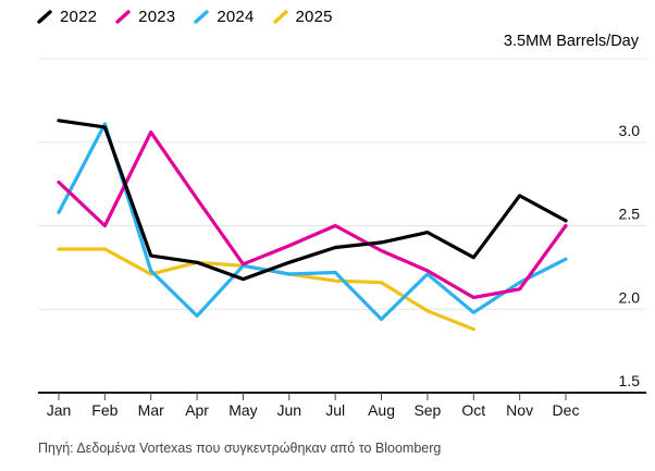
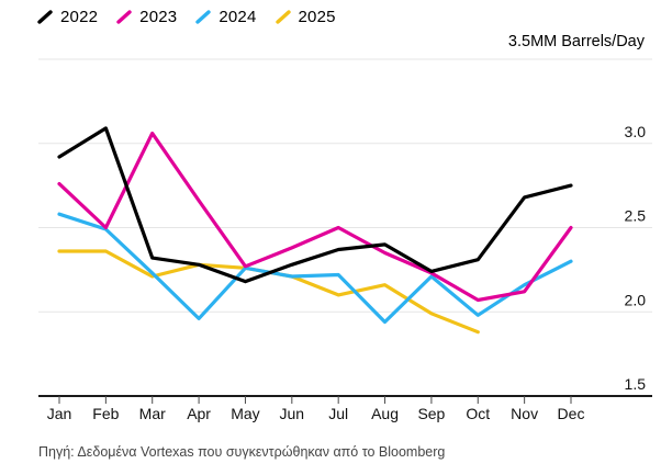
2022/Jan: 3.13 -> 2.92
2024/Feb: 3.11 -> 2.49
2025/Jul: 2.17 -> 2.10
2022/Sep: 2.46 -> 2.24
2022/Dec: 2.53 -> 2.75
